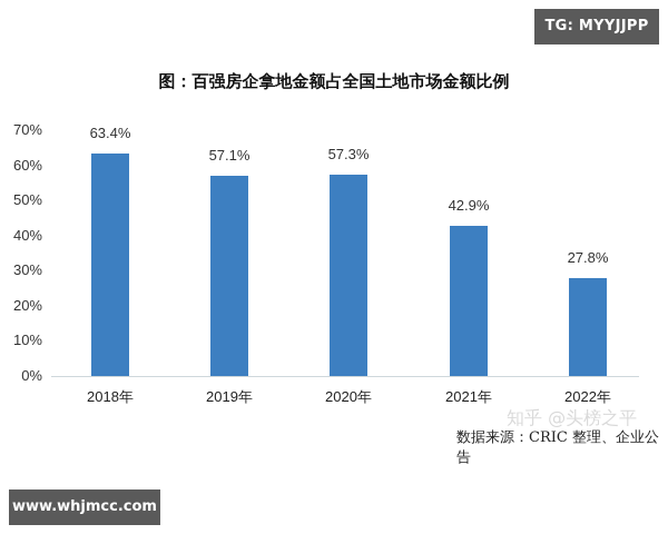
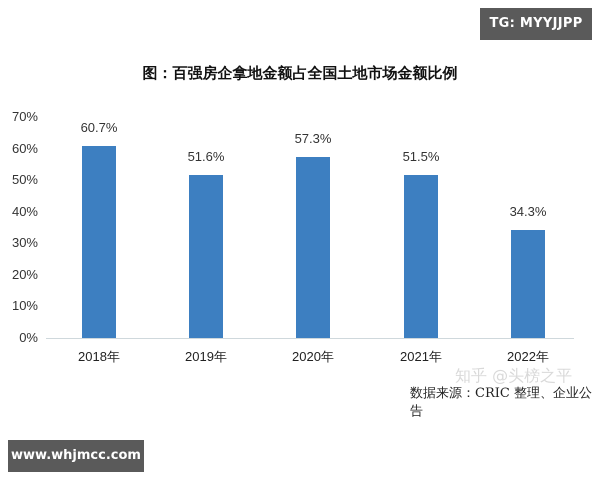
2018年: 63.4% -> 60.7%
2019年: 57.1% -> 51.6%
2021年: 42.9% -> 51.5%
2022年: 27.8% -> 34.3%
